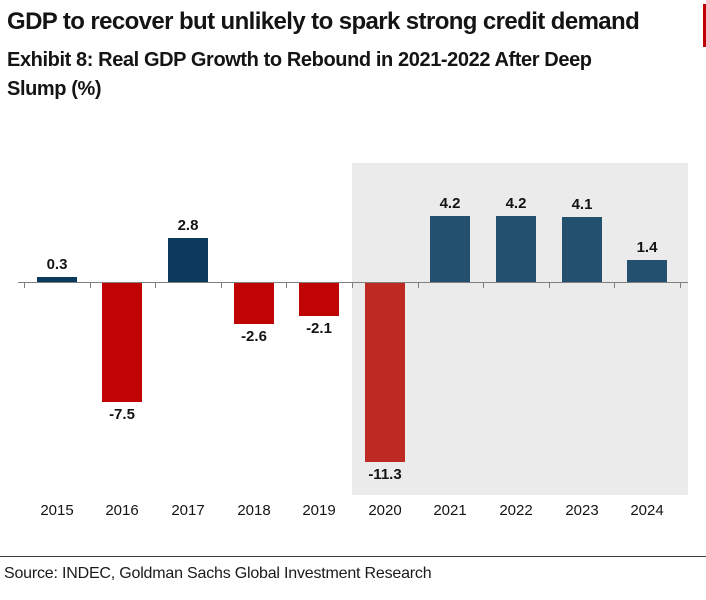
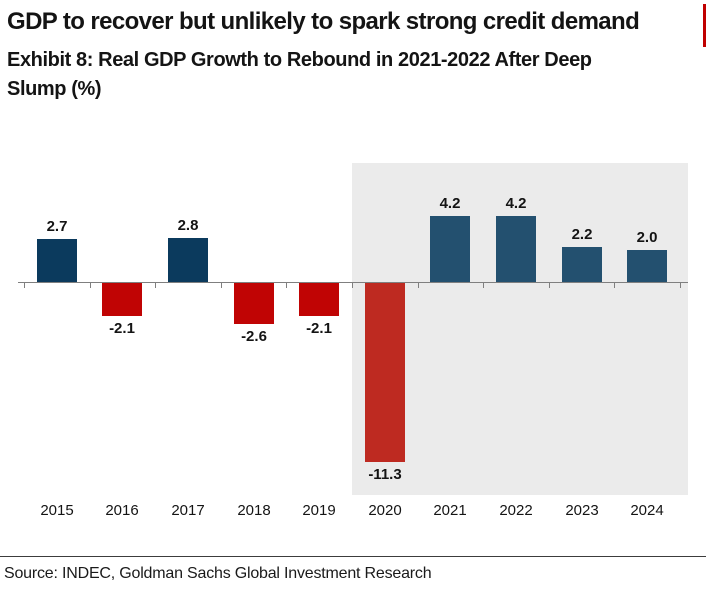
2015: 0.3 -> 2.7
2016: -7.5 -> -2.1
2023: 4.1 -> 2.2
2024: 1.4 -> 2.0
